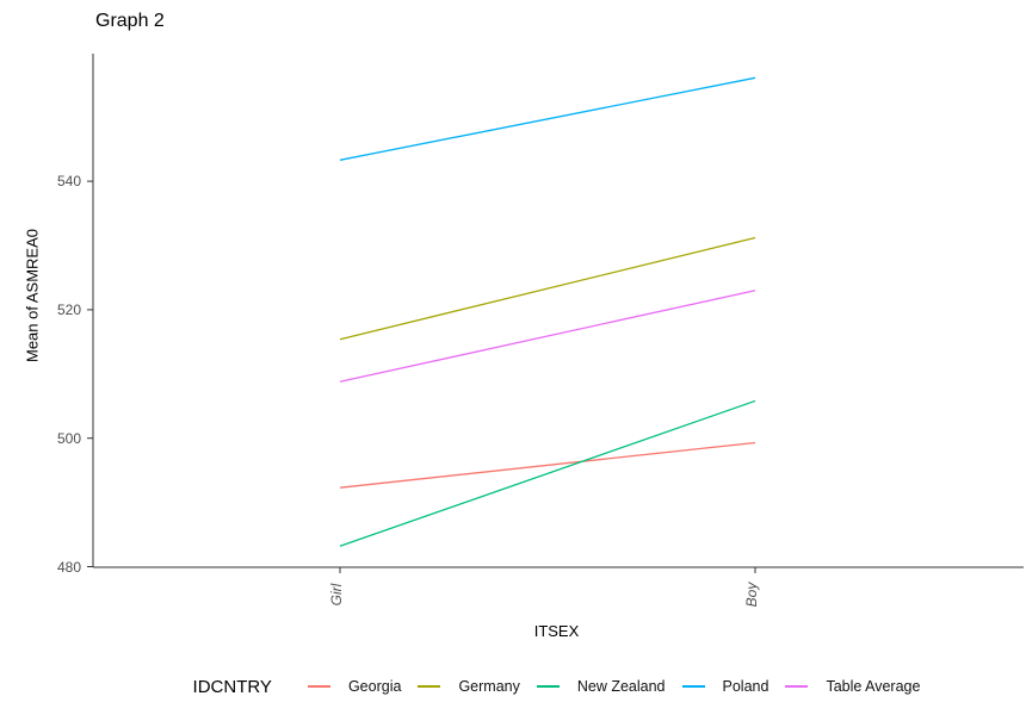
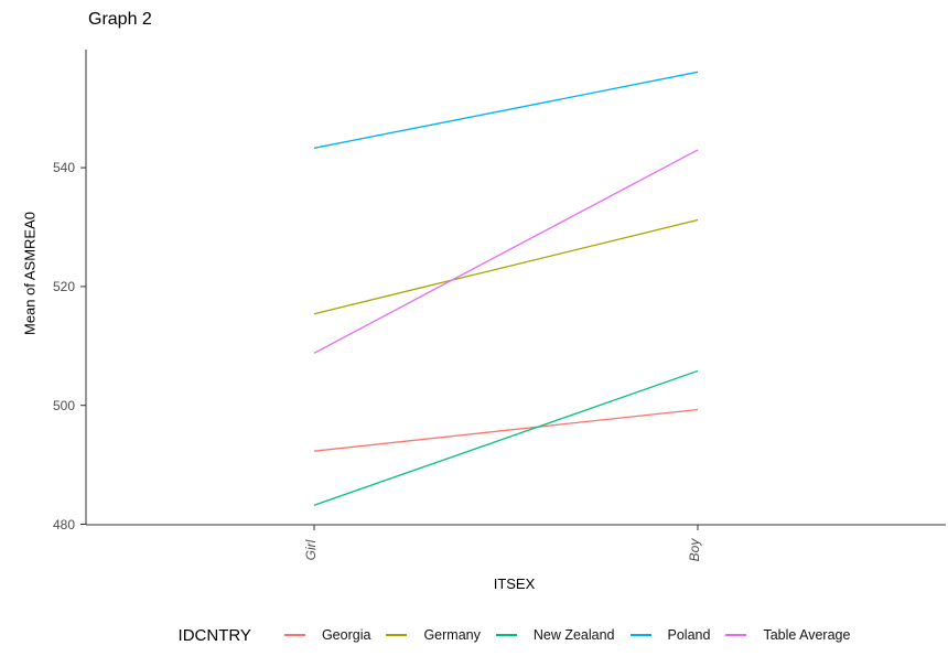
Table Average/Boy: 523 -> 543
